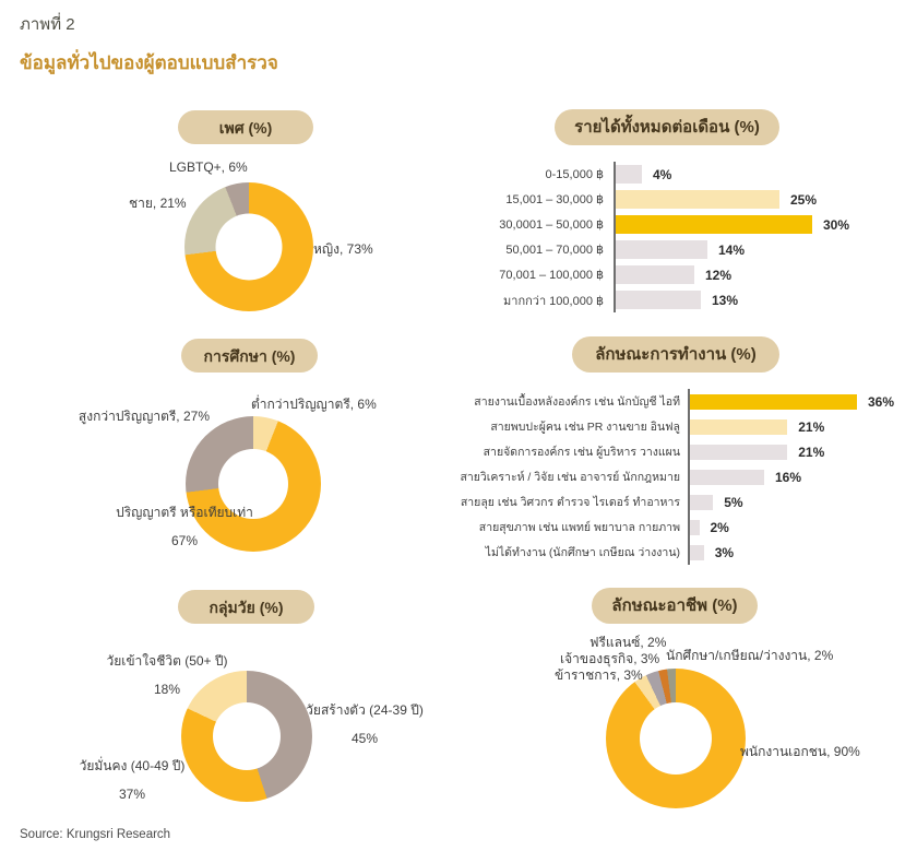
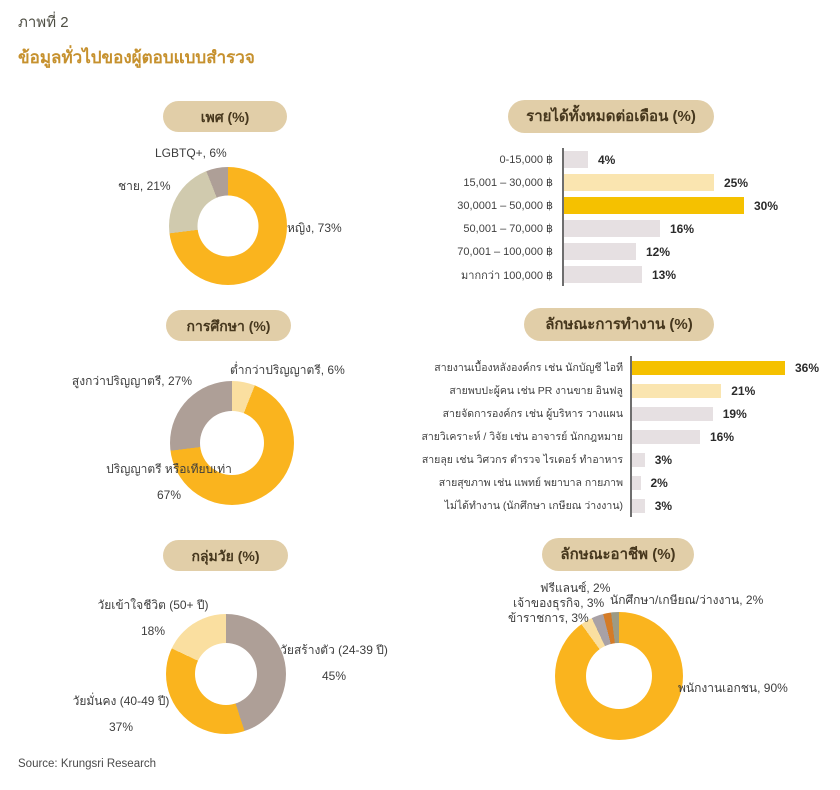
รายได้ทั้งหมดต่อเดือน (%)/50,001 – 70,000 ฿: 14% -> 16%
ลักษณะการทำงาน (%)/สายจัดการองค์กร เช่น ผู้บริหาร วางแผน: 21% -> 19%
ลักษณะการทำงาน (%)/สายลุย เช่น วิศวกร ตำรวจ ไรเดอร์ ทำอาหาร: 5% -> 3%
